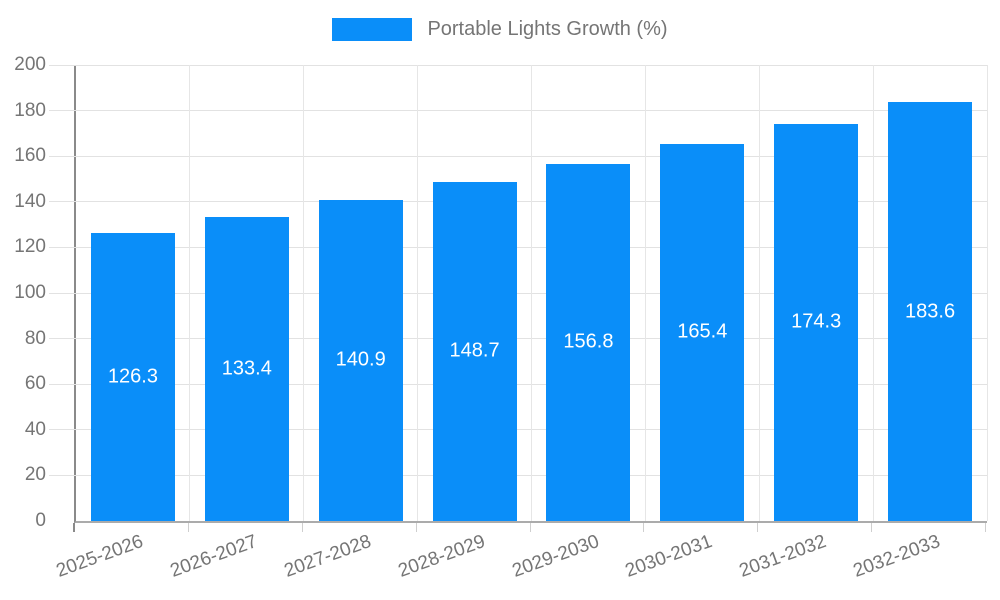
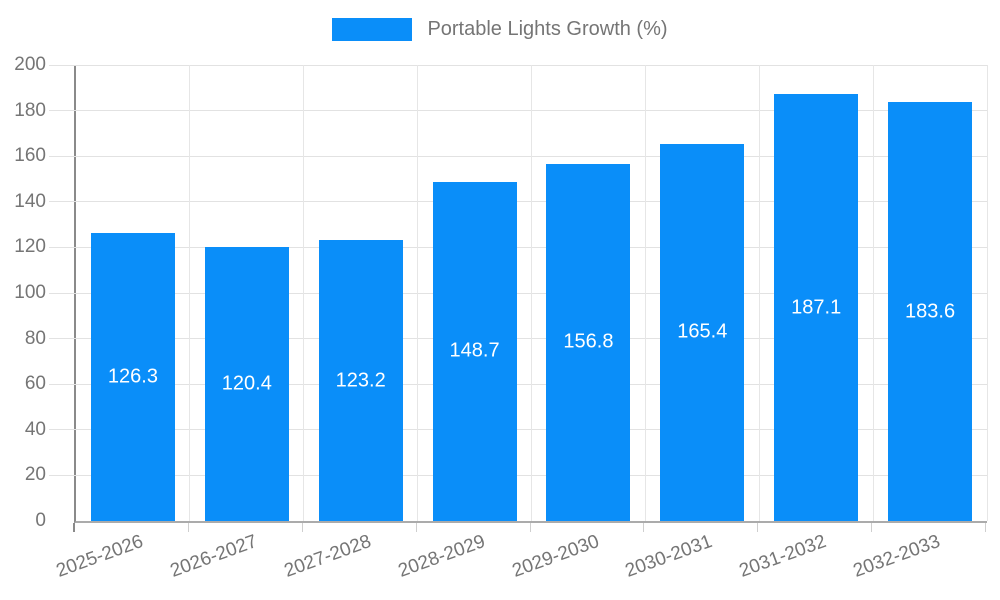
2026-2027: 133.4 -> 120.4
2027-2028: 140.9 -> 123.2
2031-2032: 174.3 -> 187.1
